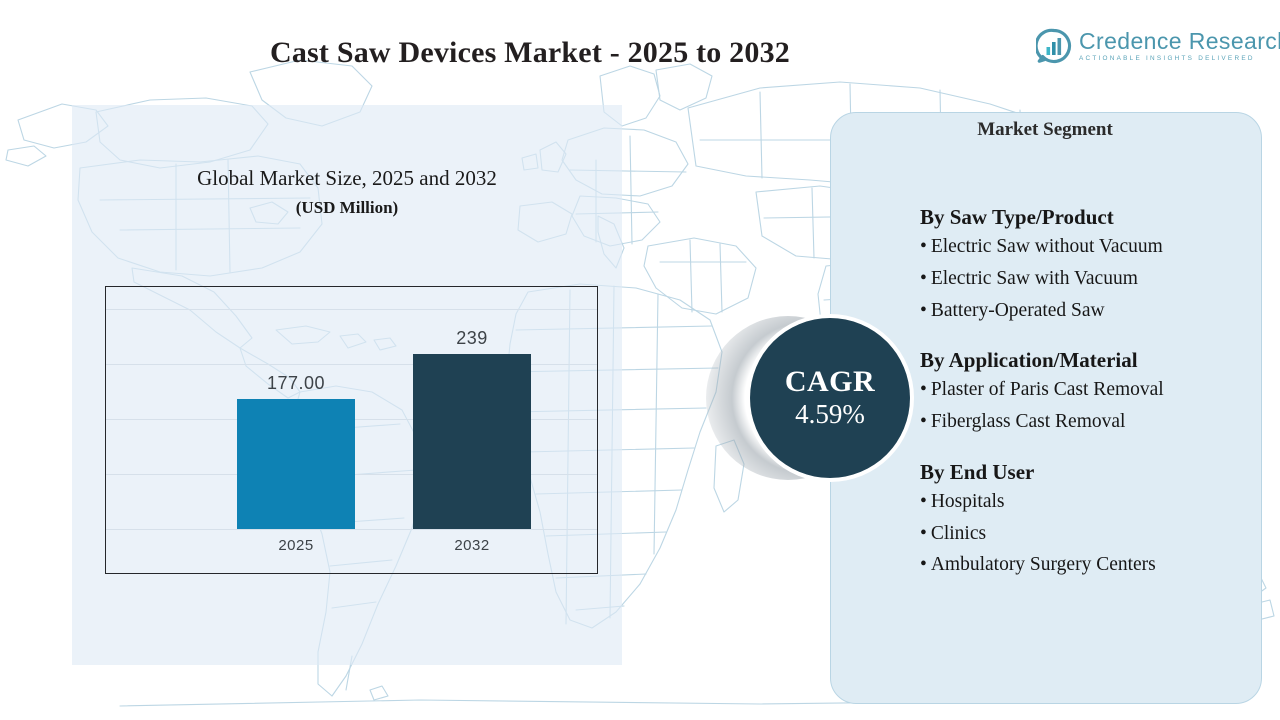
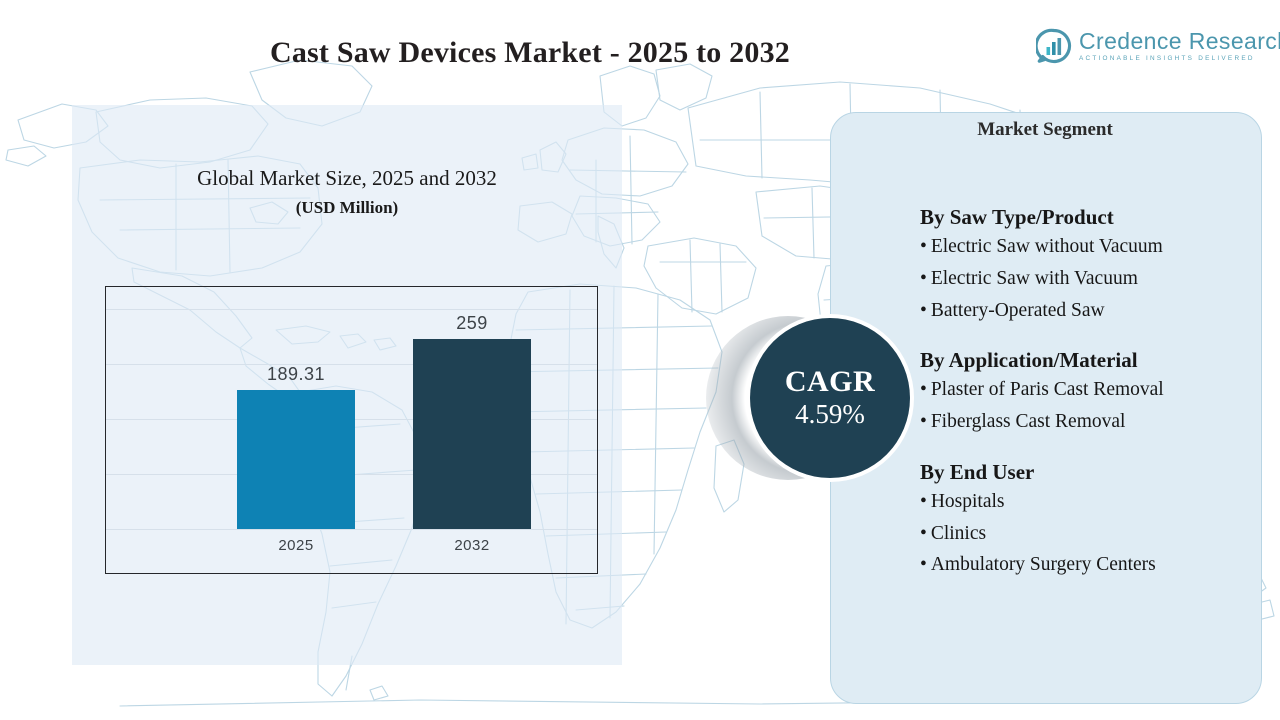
2025: 177.00 -> 189.31
2032: 239 -> 259
